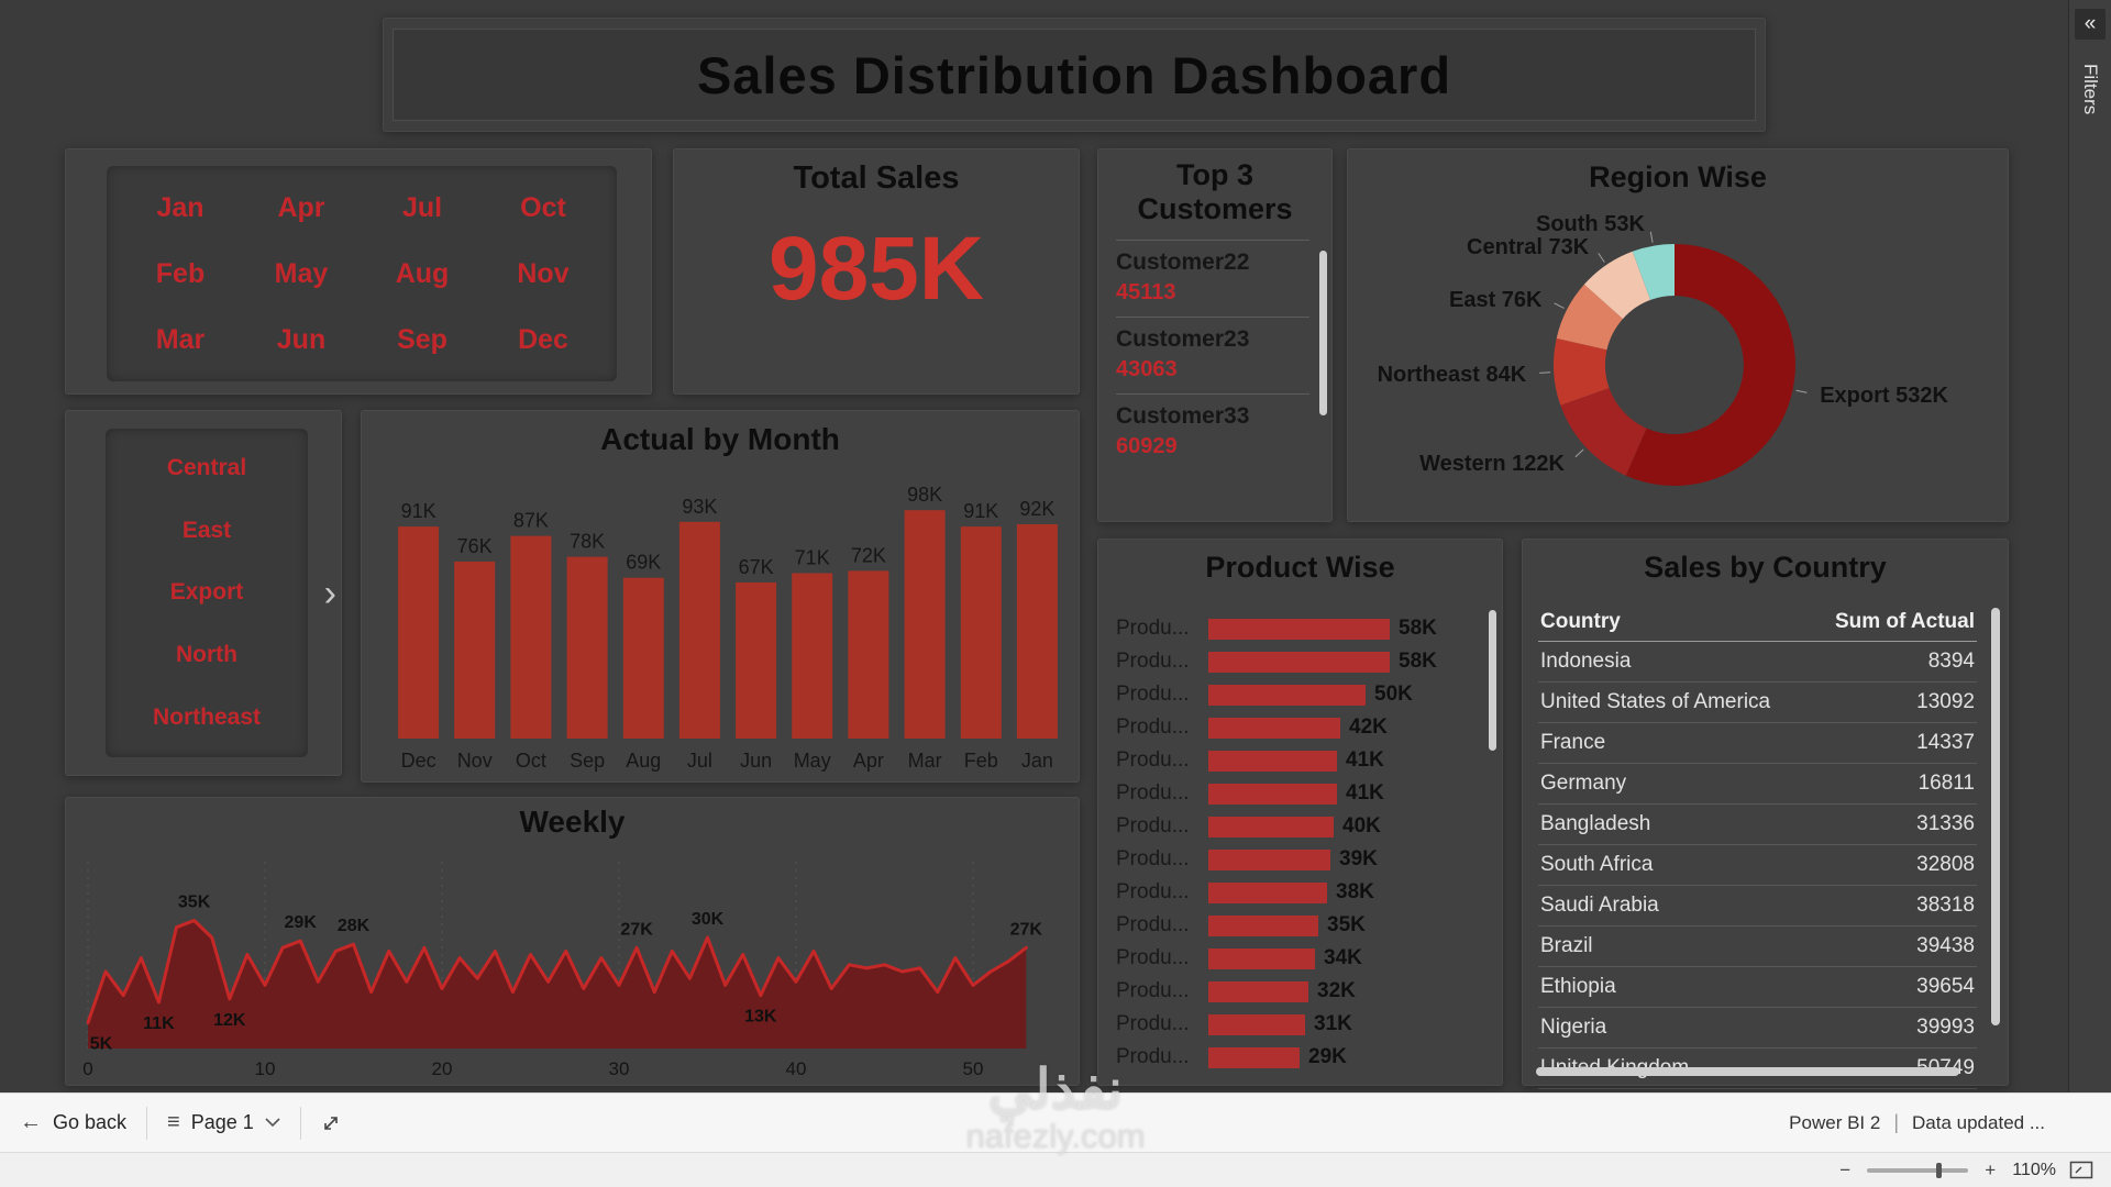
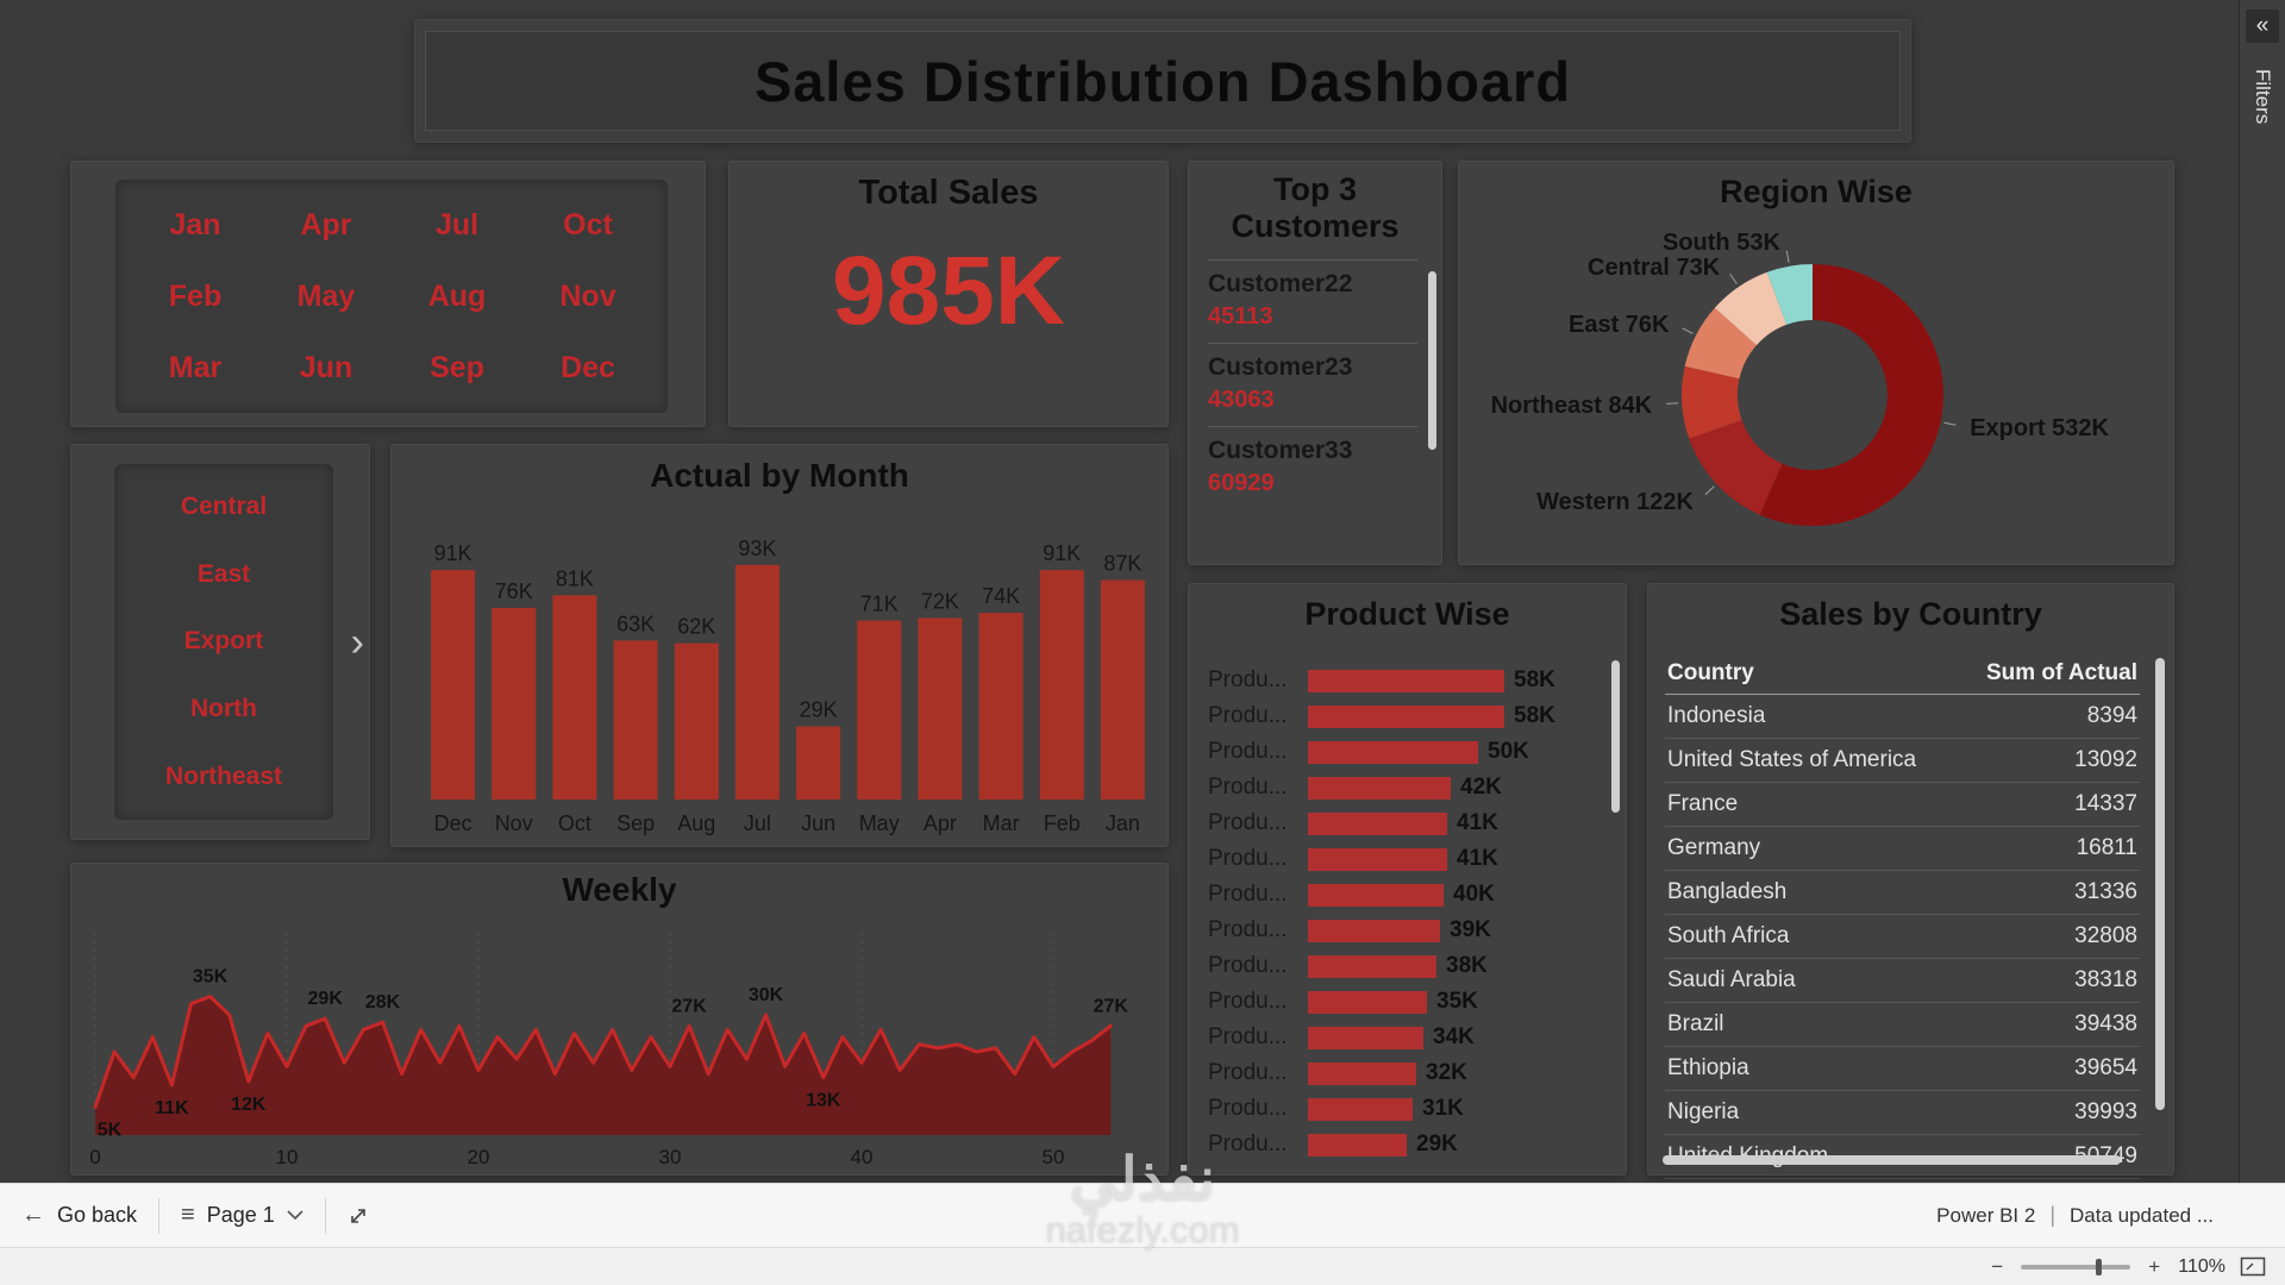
Actual by Month/Oct: 87K -> 81K
Actual by Month/Sep: 78K -> 63K
Actual by Month/Aug: 69K -> 62K
Actual by Month/Jun: 67K -> 29K
Actual by Month/Mar: 98K -> 74K
Actual by Month/Jan: 92K -> 87K
